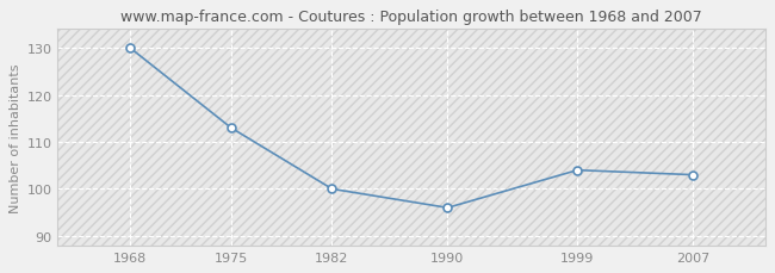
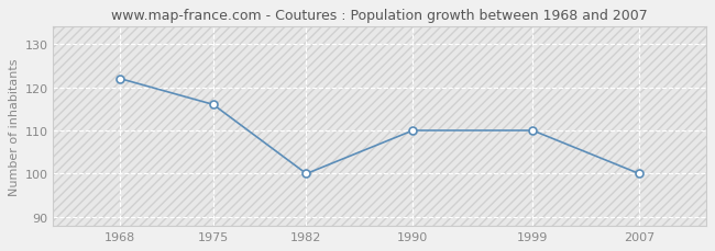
1968: 130 -> 122
1975: 113 -> 116
1990: 96 -> 110
1999: 104 -> 110
2007: 103 -> 100
